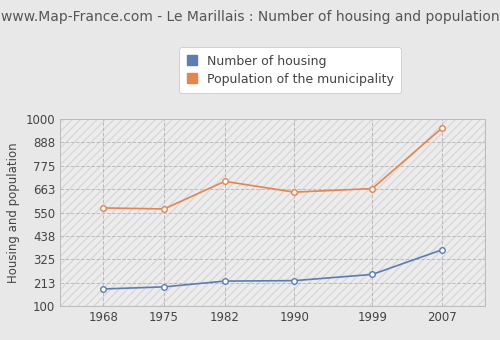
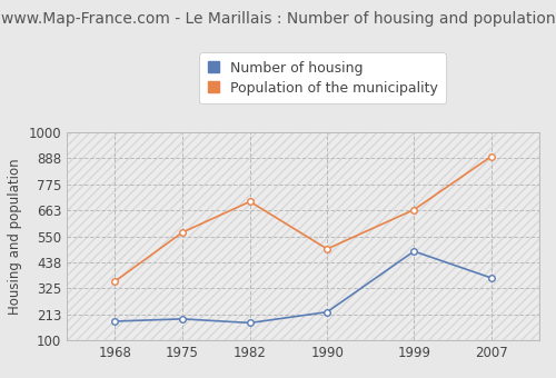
Population of the municipality/1968: 572 -> 355
Number of housing/1982: 220 -> 175
Population of the municipality/1990: 648 -> 495
Number of housing/1999: 252 -> 485
Population of the municipality/2007: 955 -> 895
